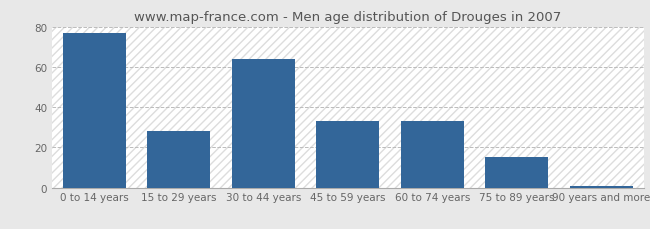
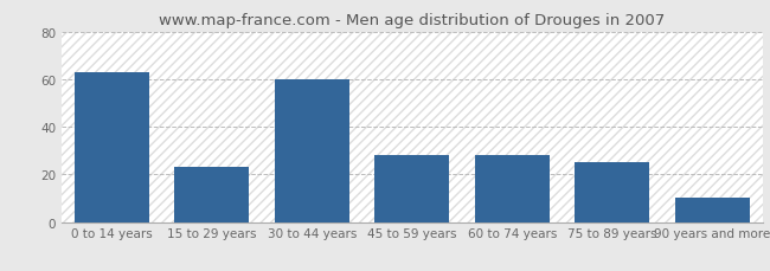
0 to 14 years: 77 -> 63
15 to 29 years: 28 -> 23
30 to 44 years: 64 -> 60
45 to 59 years: 33 -> 28
60 to 74 years: 33 -> 28
75 to 89 years: 15 -> 25
90 years and more: 1 -> 10
